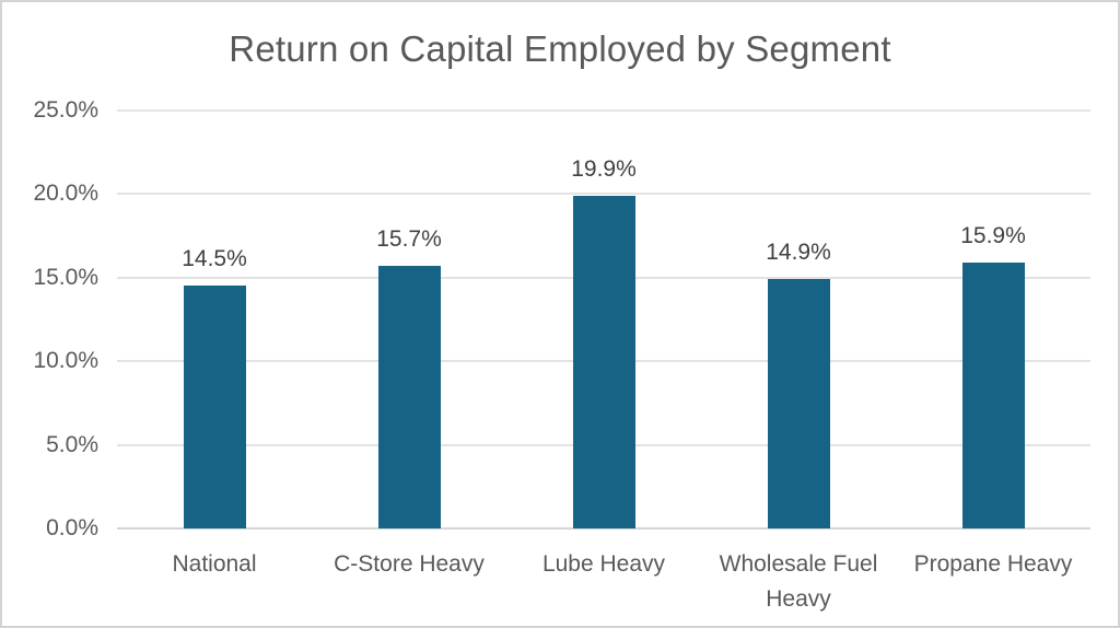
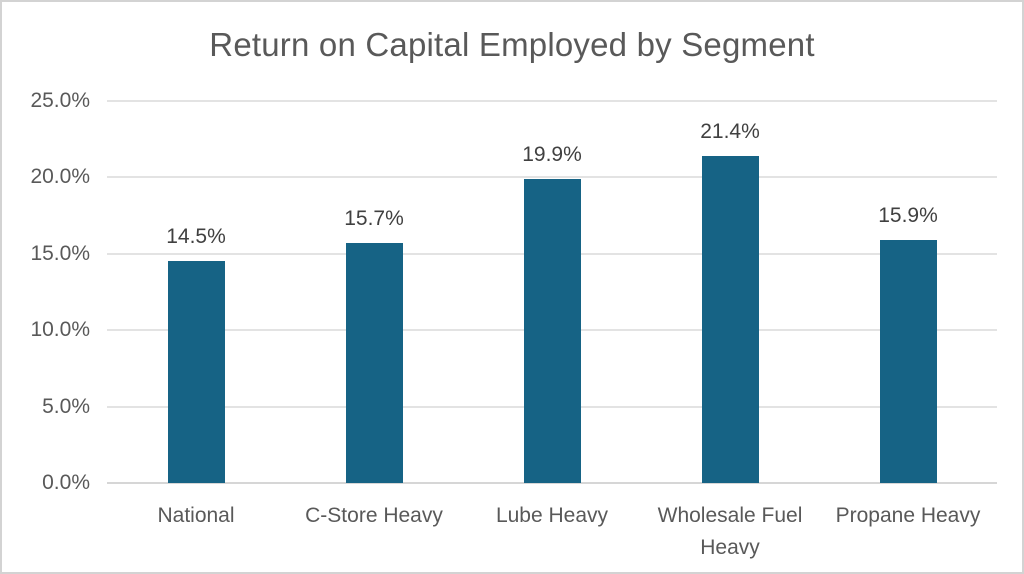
Wholesale Fuel Heavy: 14.9% -> 21.4%
